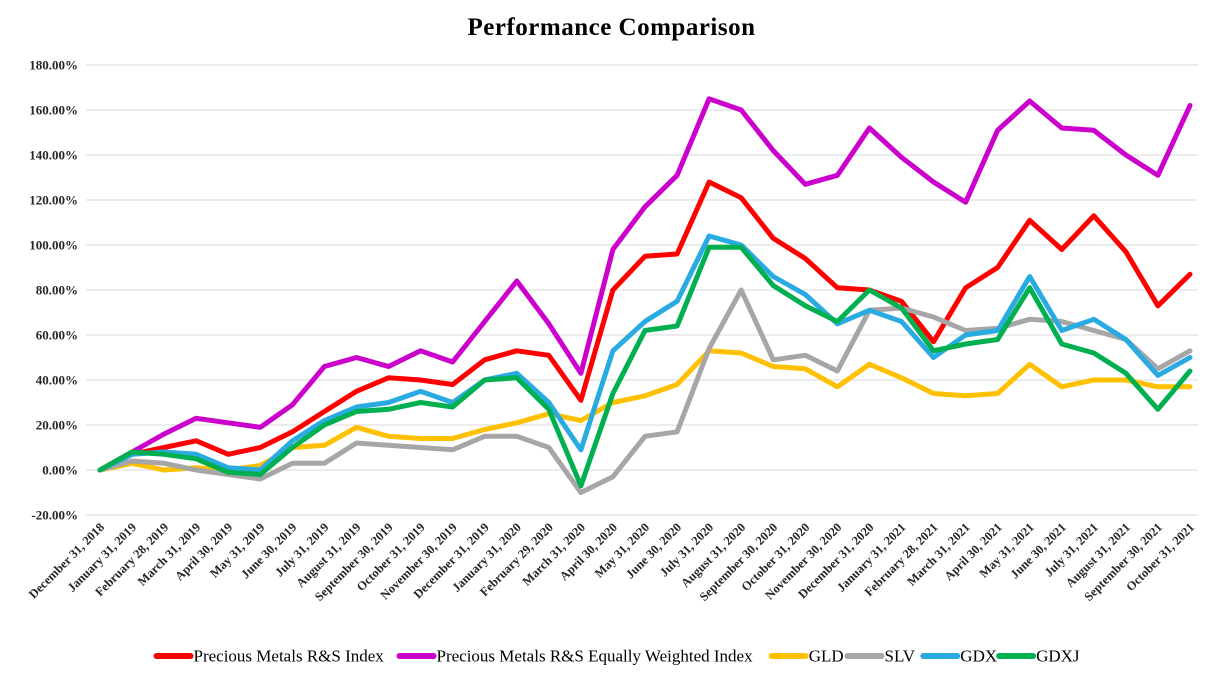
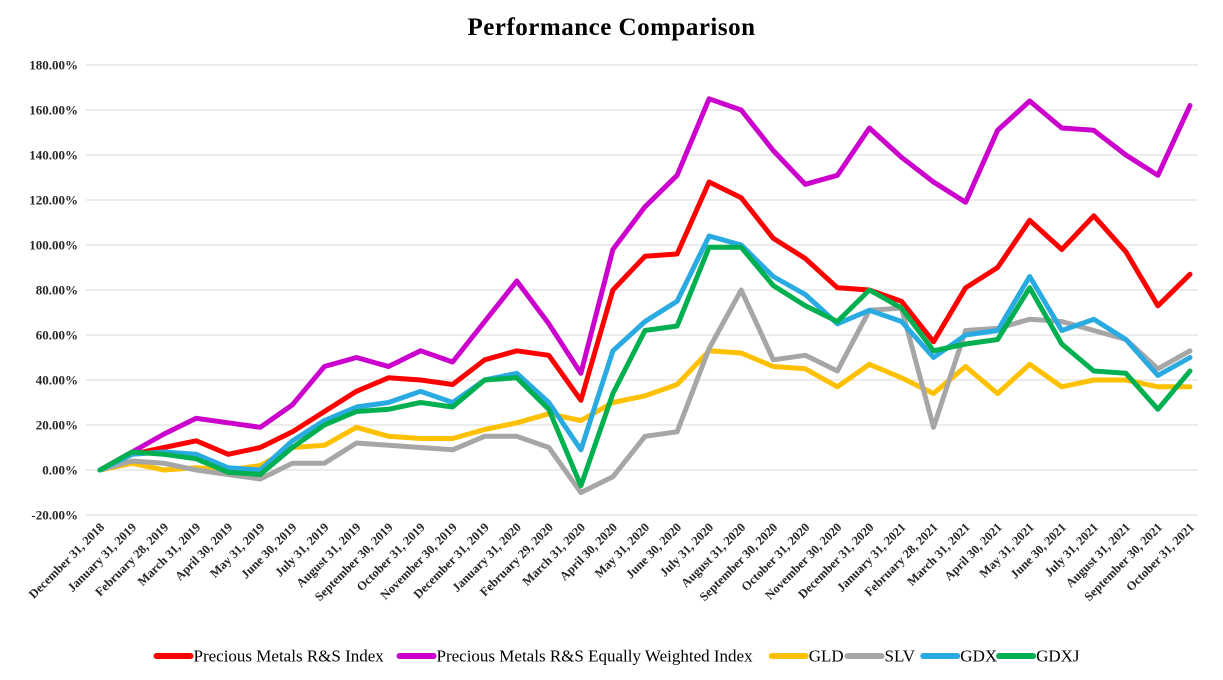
SLV/February 28, 2021: 68% -> 19%
GLD/March 31, 2021: 33% -> 46%
GDXJ/July 31, 2021: 52% -> 44%
